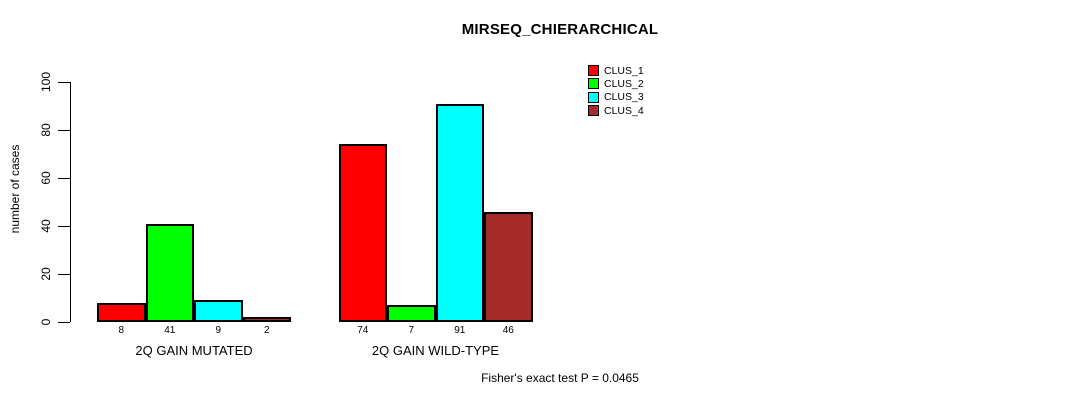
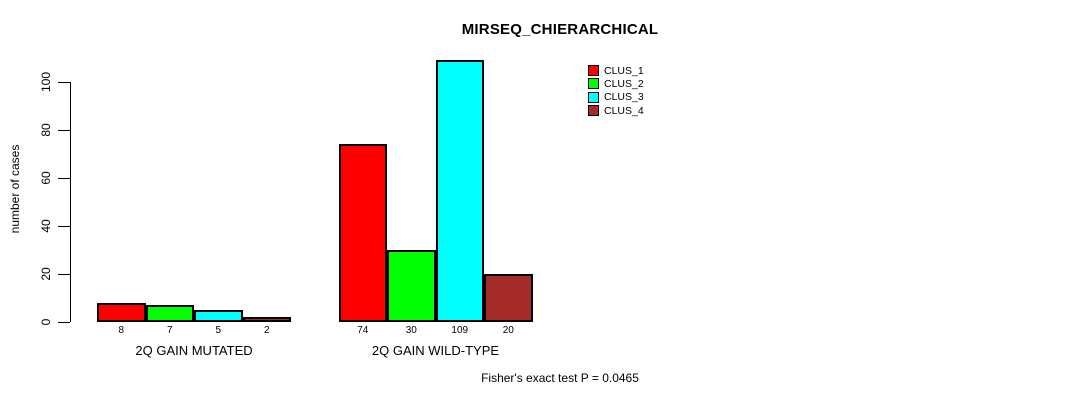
CLUS_2/2Q GAIN MUTATED: 41 -> 7
CLUS_3/2Q GAIN MUTATED: 9 -> 5
CLUS_2/2Q GAIN WILD-TYPE: 7 -> 30
CLUS_3/2Q GAIN WILD-TYPE: 91 -> 109
CLUS_4/2Q GAIN WILD-TYPE: 46 -> 20
